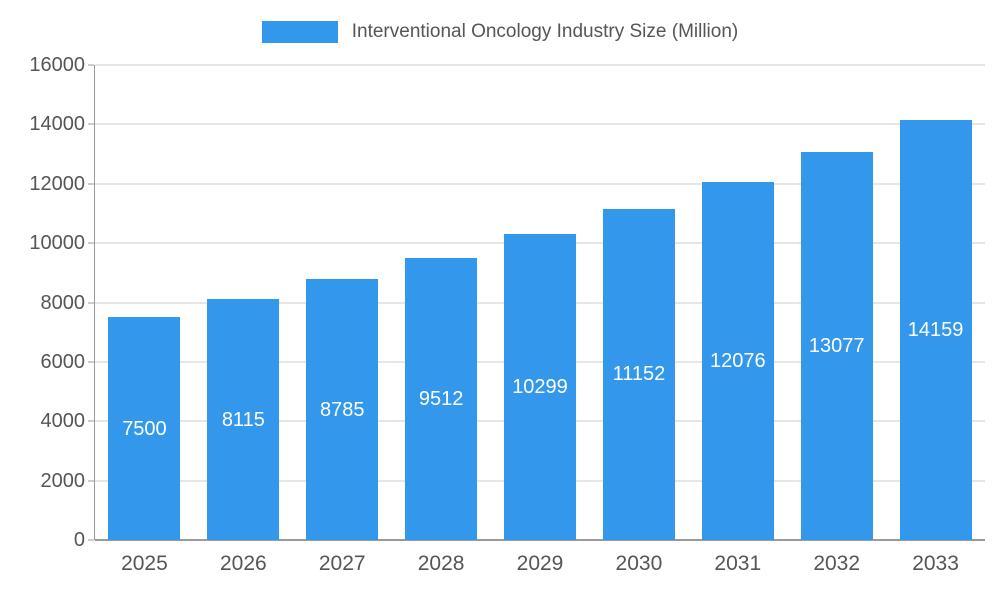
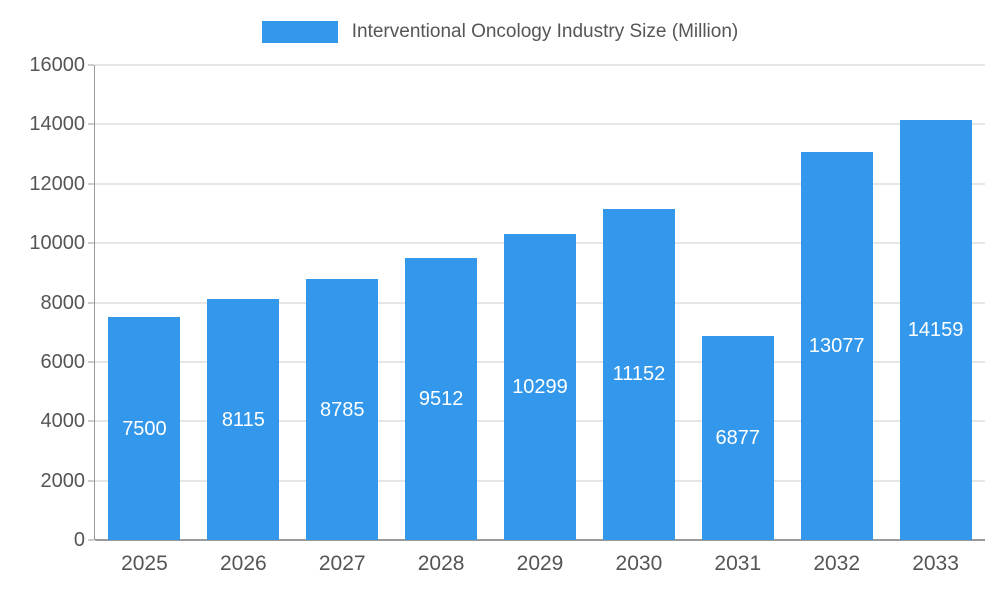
2031: 12076 -> 6877
